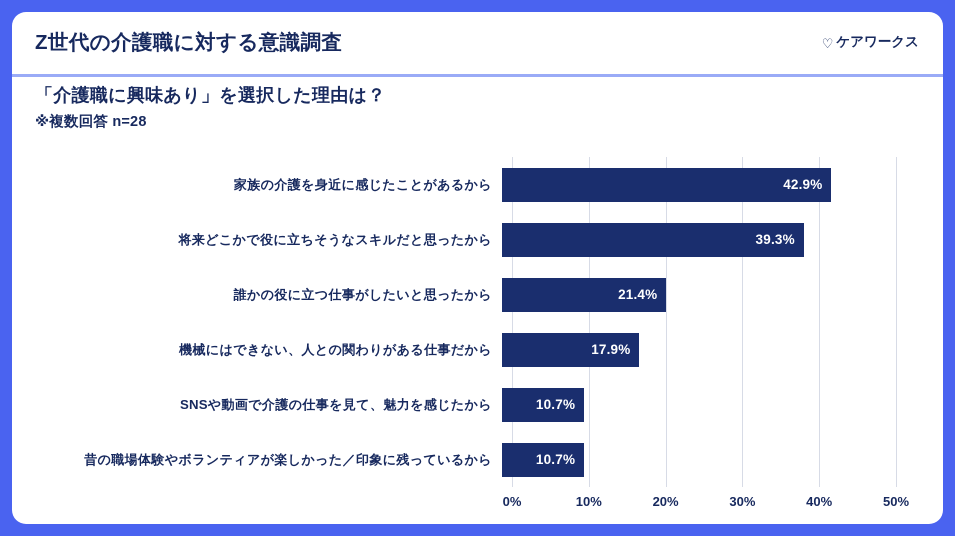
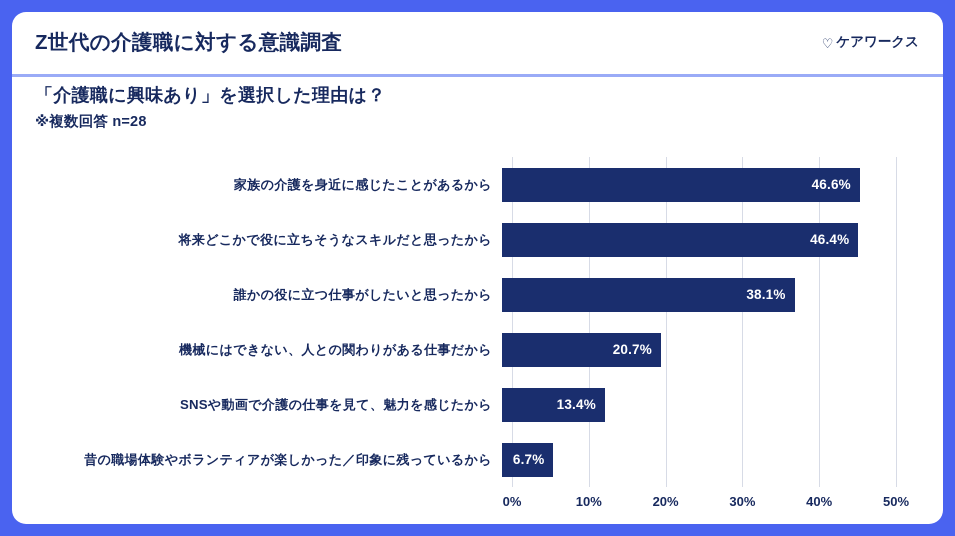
家族の介護を身近に感じたことがあるから: 42.9% -> 46.6%
将来どこかで役に立ちそうなスキルだと思ったから: 39.3% -> 46.4%
誰かの役に立つ仕事がしたいと思ったから: 21.4% -> 38.1%
機械にはできない、人との関わりがある仕事だから: 17.9% -> 20.7%
SNSや動画で介護の仕事を見て、魅力を感じたから: 10.7% -> 13.4%
昔の職場体験やボランティアが楽しかった／印象に残っているから: 10.7% -> 6.7%
